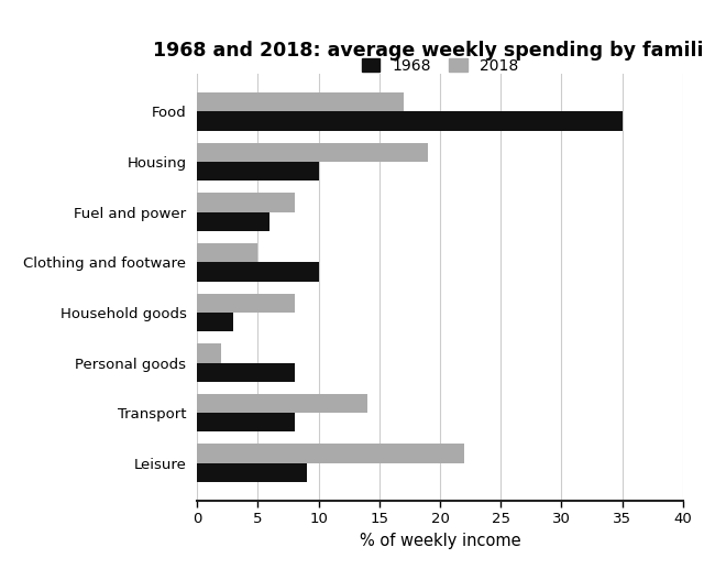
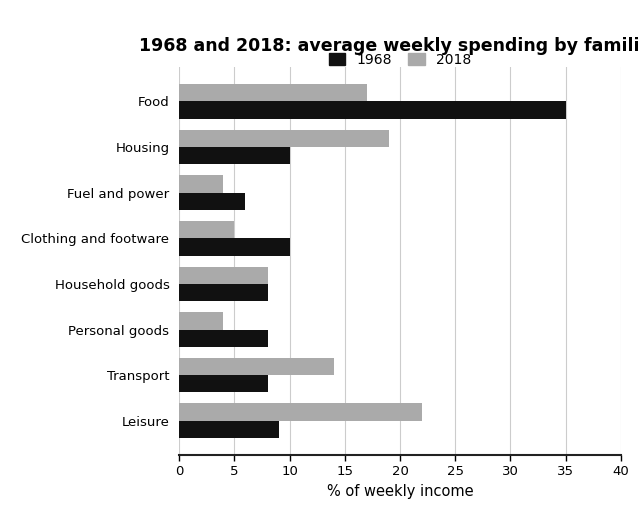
2018/Fuel and power: 8 -> 4
1968/Household goods: 3 -> 8
2018/Personal goods: 2 -> 4
